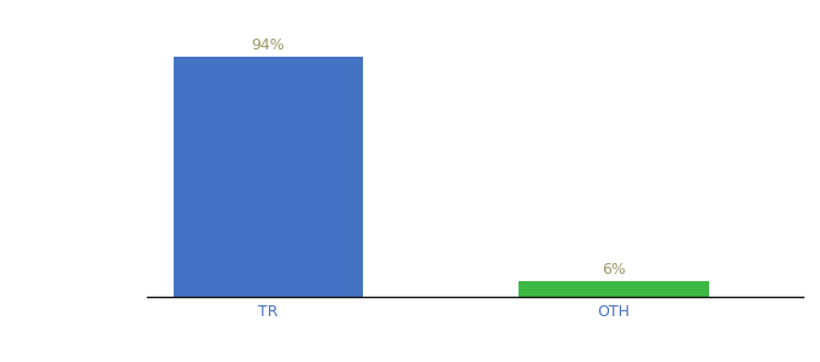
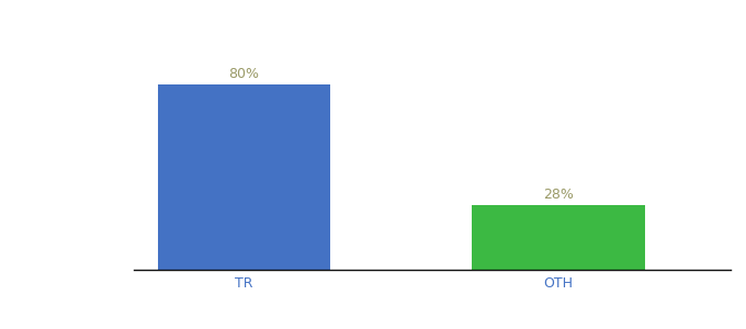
TR: 94% -> 80%
OTH: 6% -> 28%
